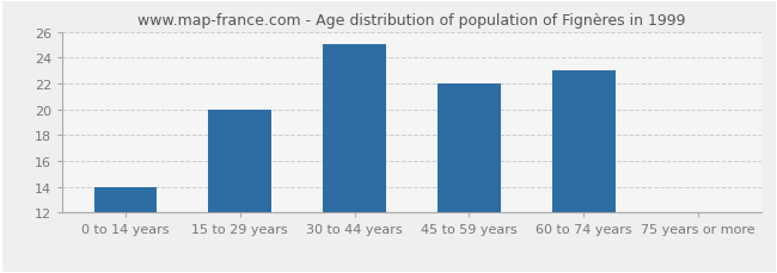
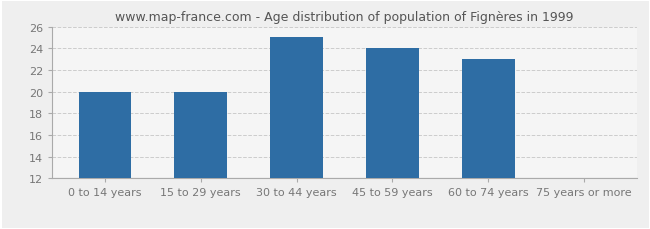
0 to 14 years: 14 -> 20
45 to 59 years: 22 -> 24
